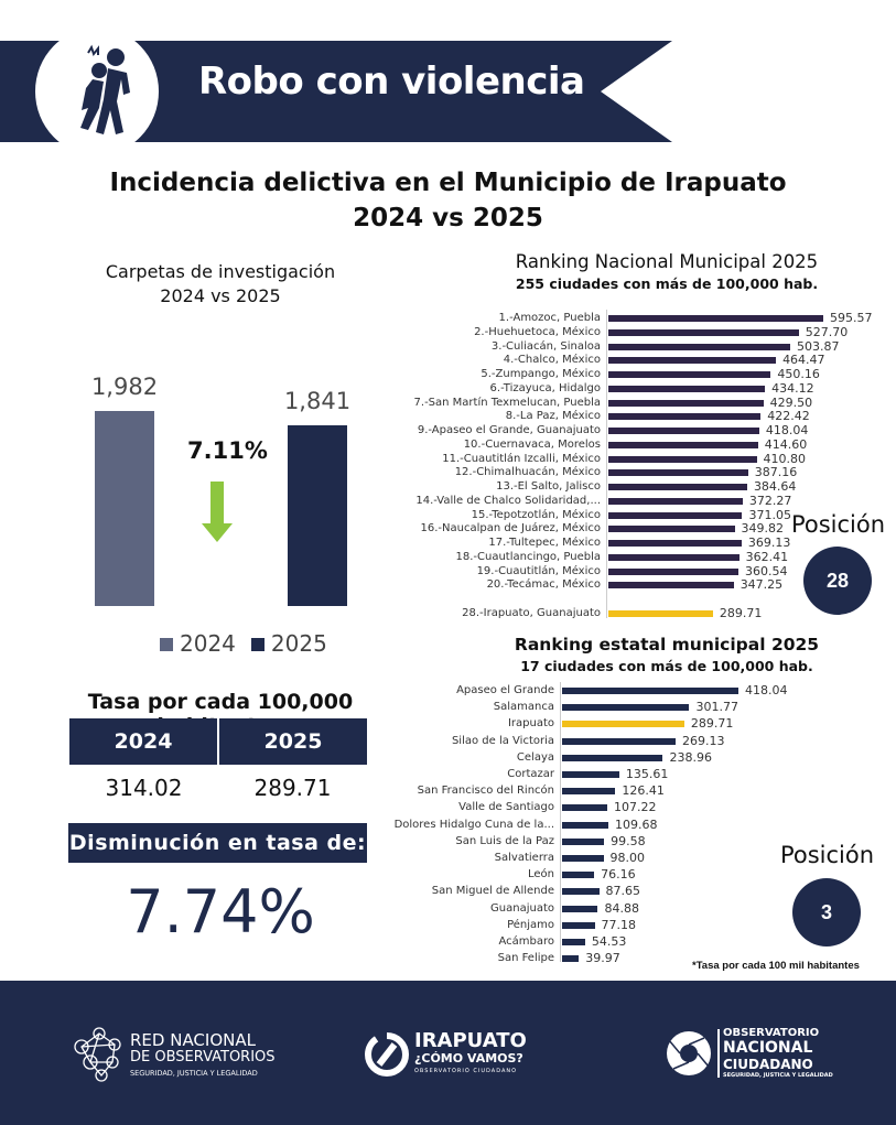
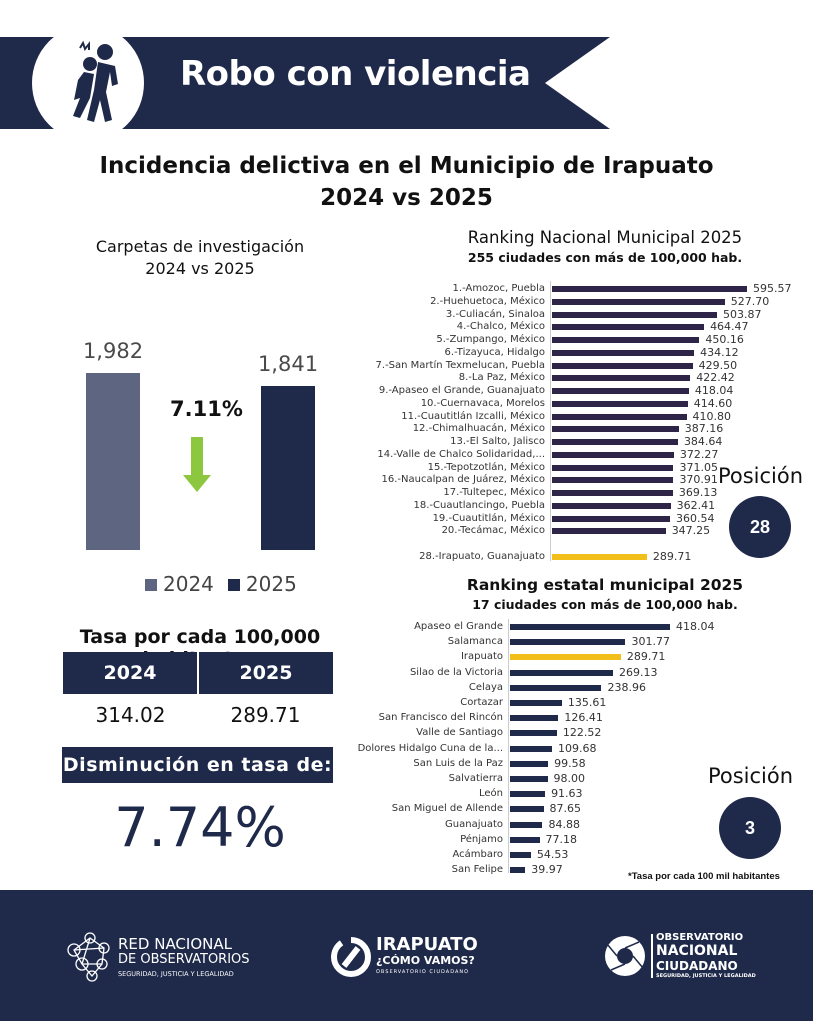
Ranking Nacional Municipal 2025/16.-Naucalpan de Juárez, México: 349.82 -> 370.91
Ranking estatal municipal 2025/Valle de Santiago: 107.22 -> 122.52
Ranking estatal municipal 2025/León: 76.16 -> 91.63
